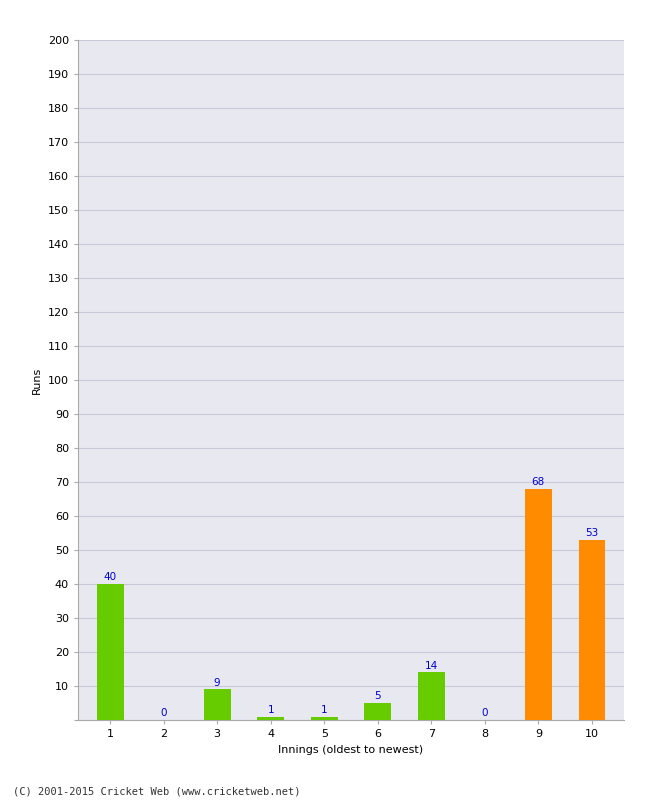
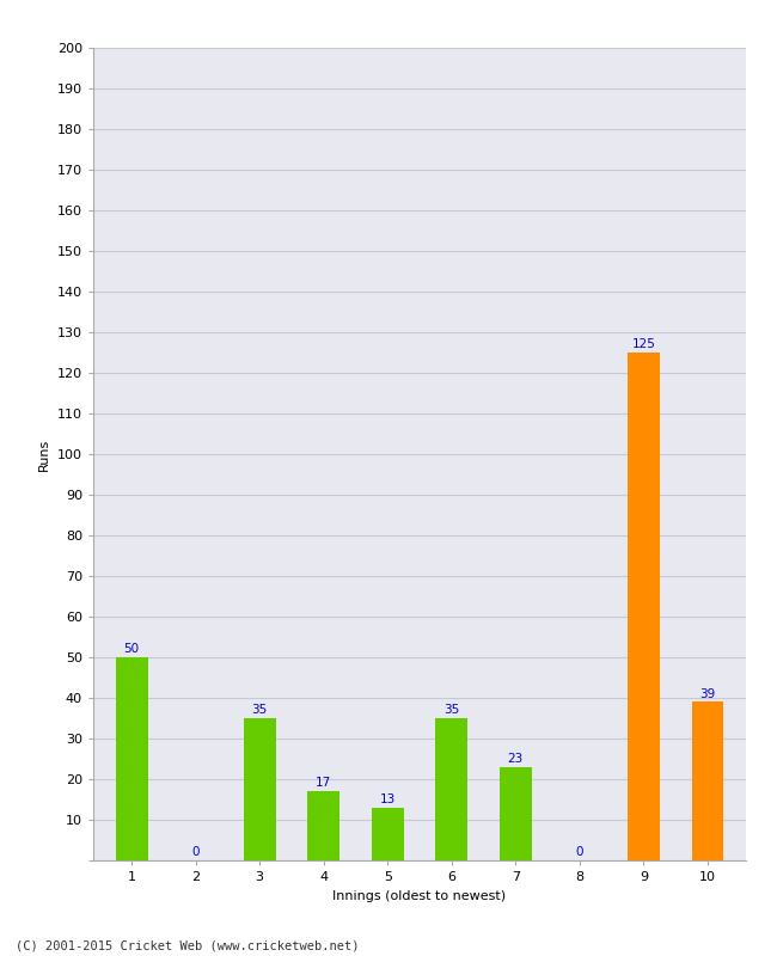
1: 40 -> 50
3: 9 -> 35
4: 1 -> 17
5: 1 -> 13
6: 5 -> 35
7: 14 -> 23
9: 68 -> 125
10: 53 -> 39
